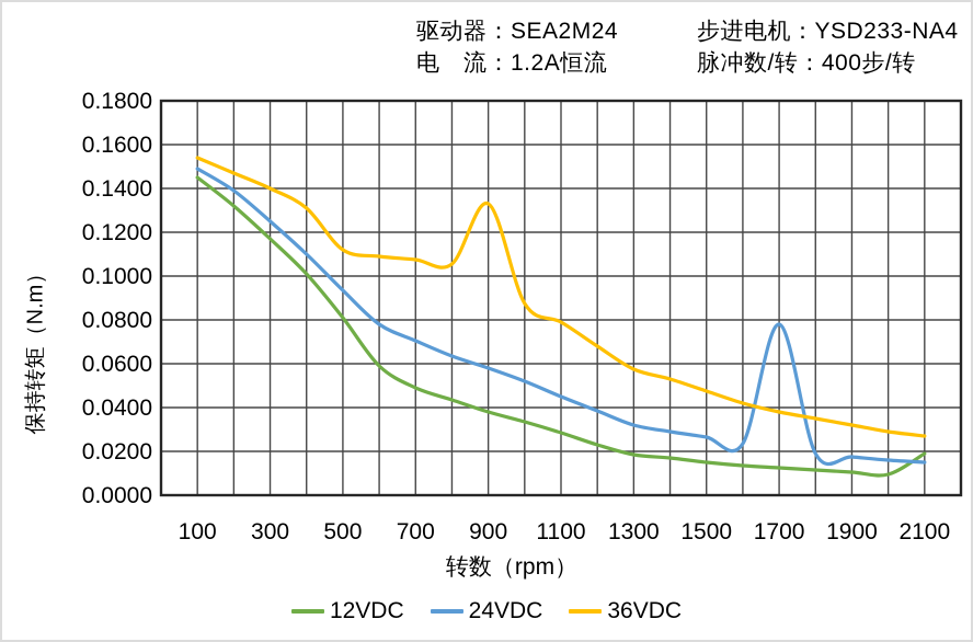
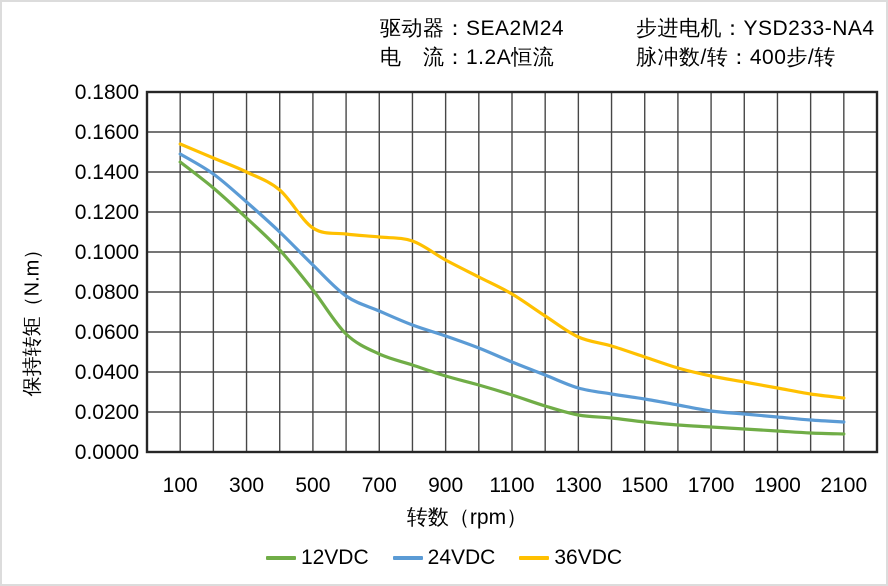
36VDC/900: 0.133 -> 0.096
24VDC/1700: 0.078 -> 0.021
12VDC/2100: 0.019 -> 0.009
